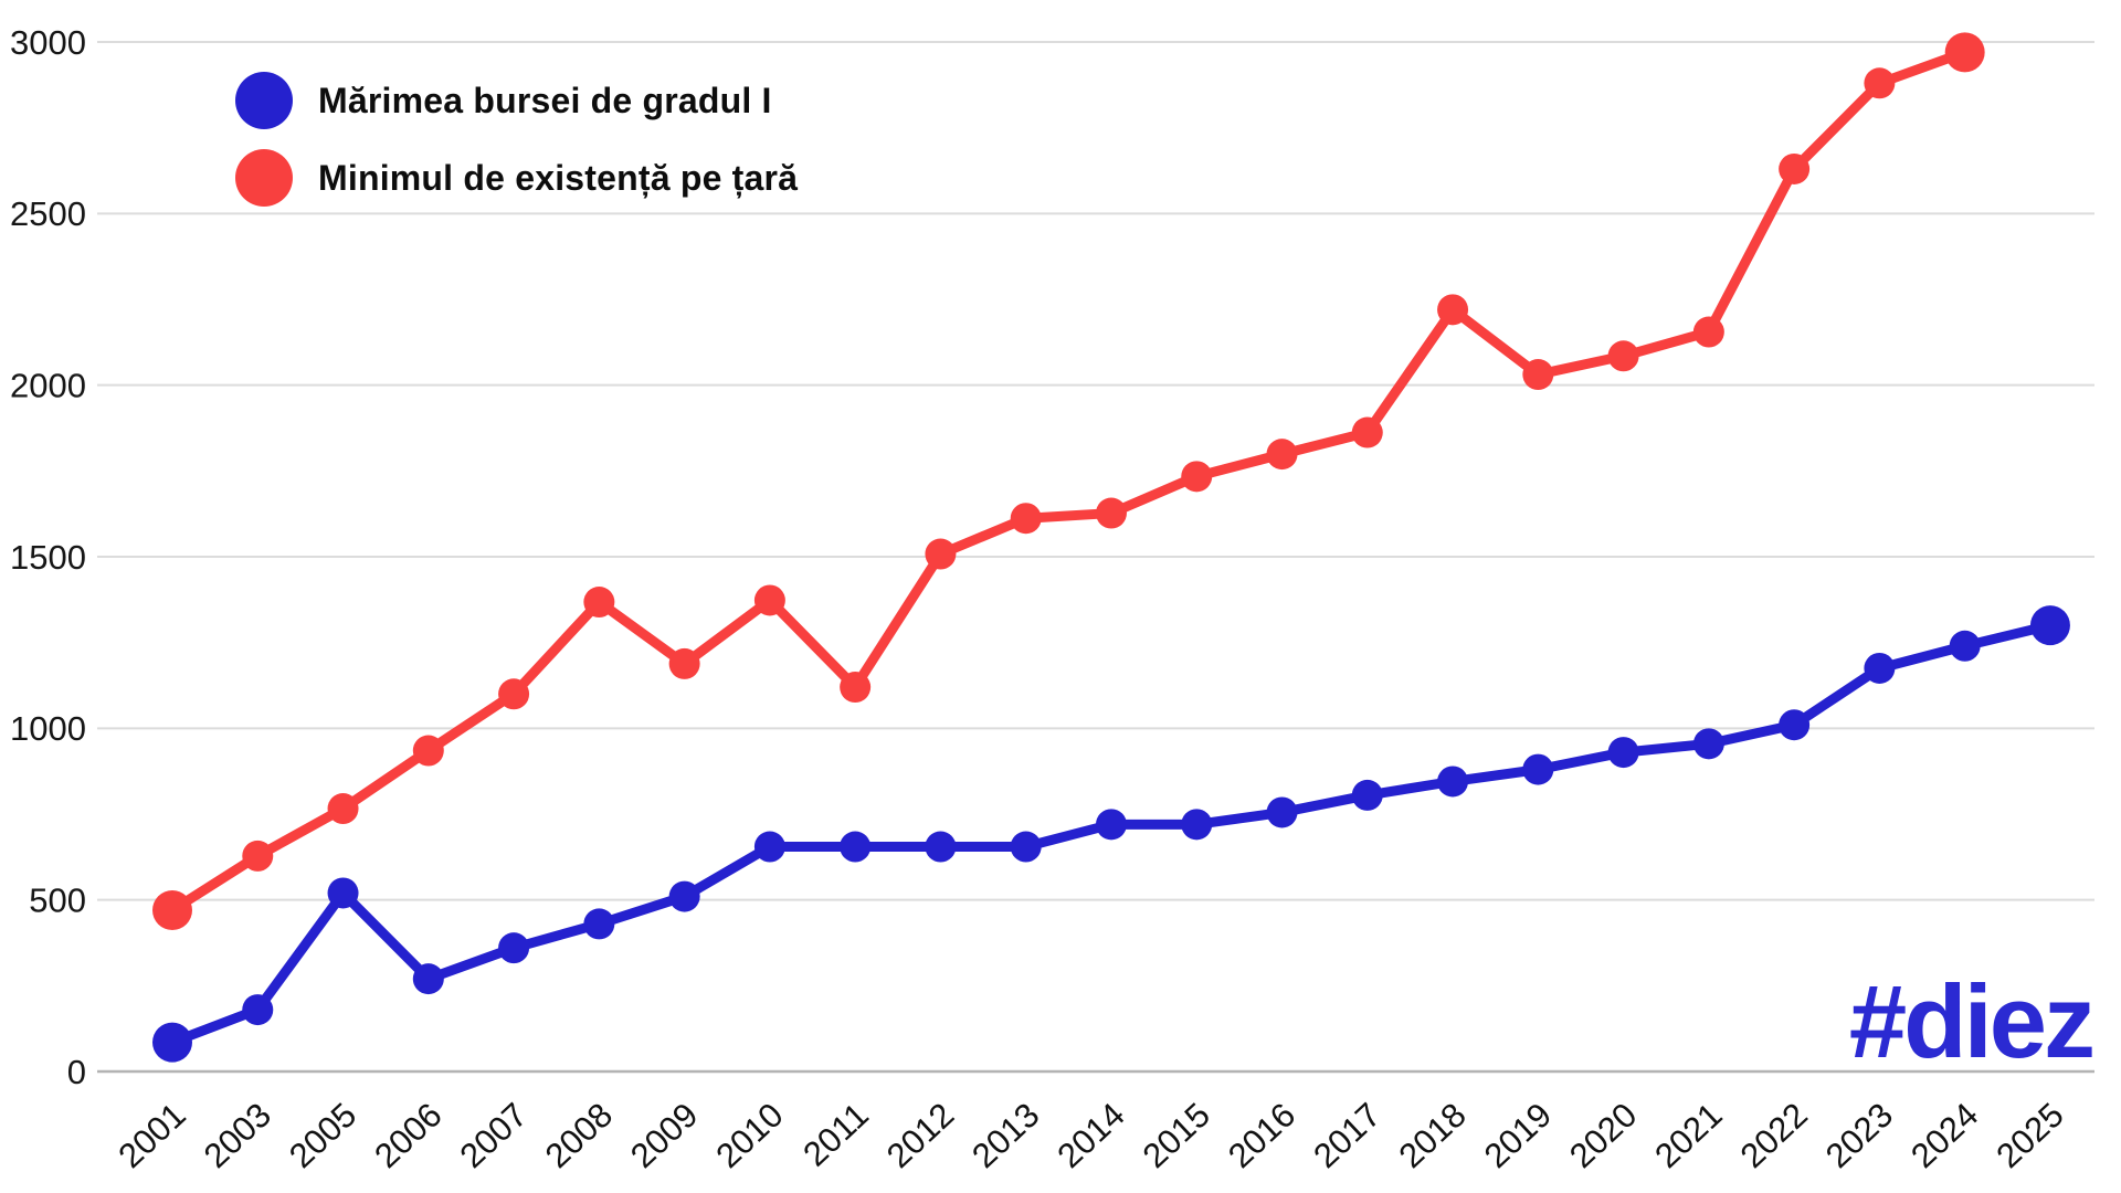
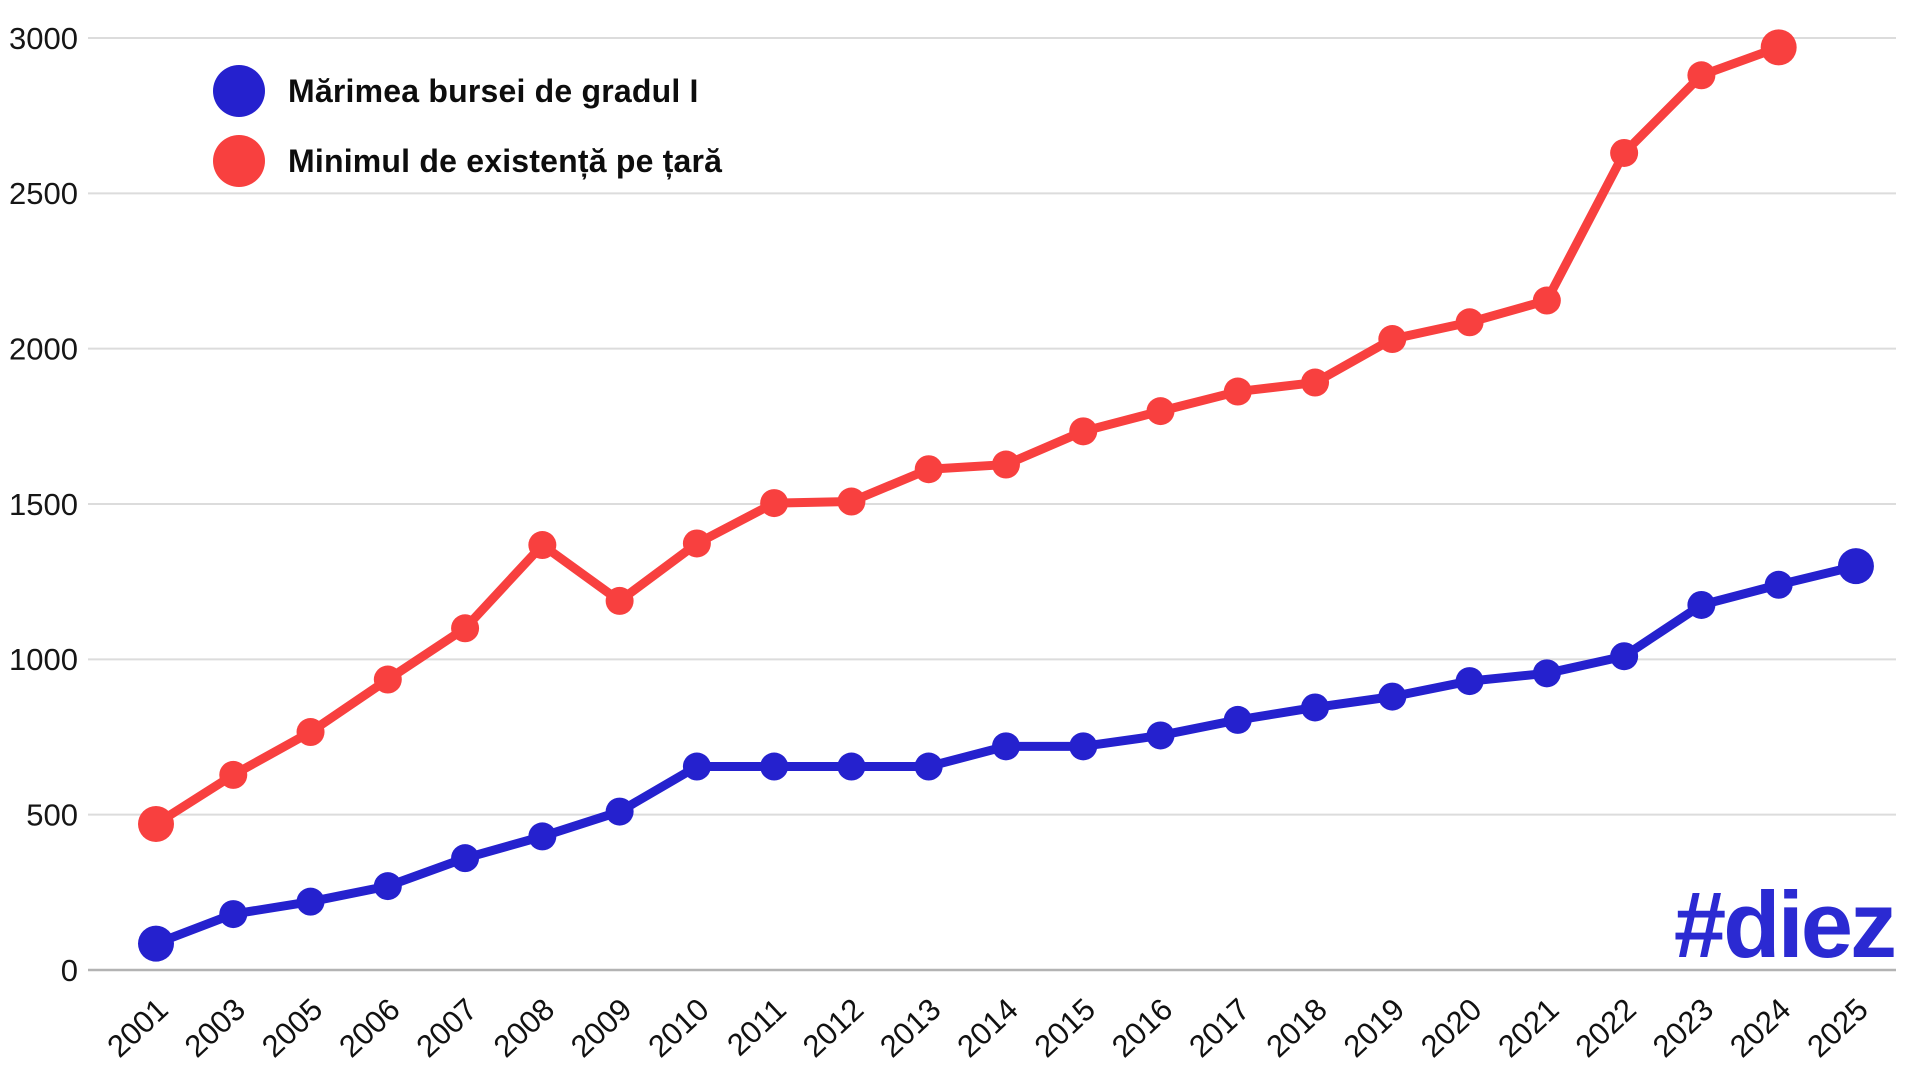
Mărimea bursei de gradul I/2005: 520 -> 220
Minimul de existență pe țară/2011: 1120 -> 1500
Minimul de existență pe țară/2018: 2220 -> 1890
